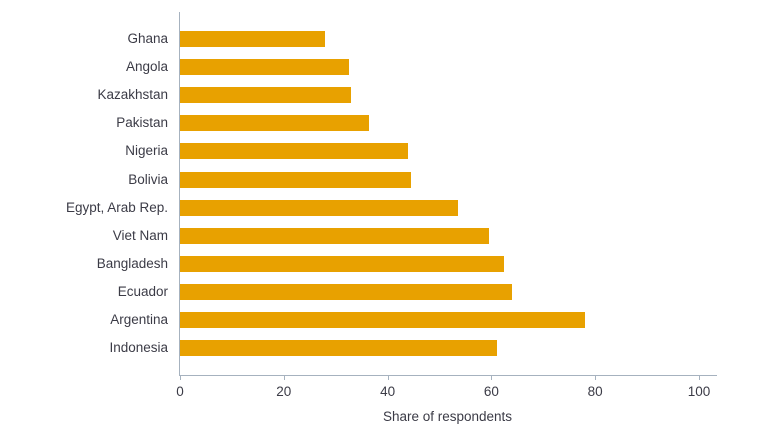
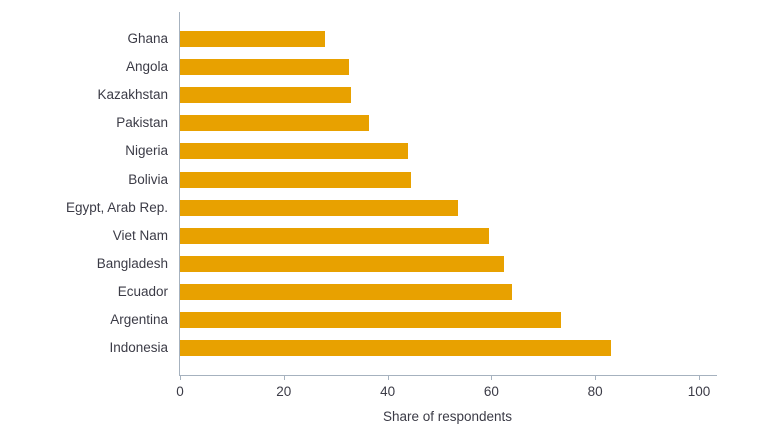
Argentina: 78 -> 74
Indonesia: 61 -> 83
